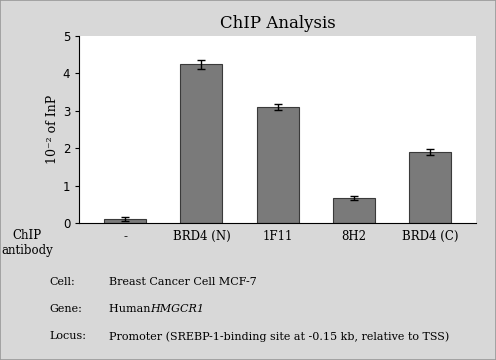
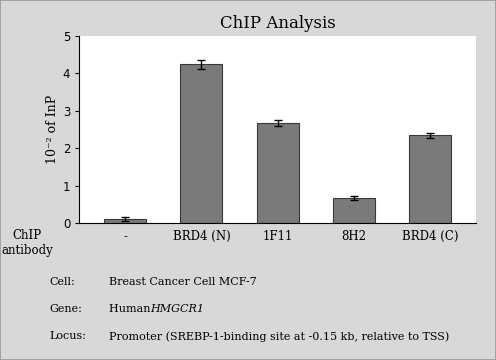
1F11: 3.10 -> 2.68
BRD4 (C): 1.90 -> 2.35
